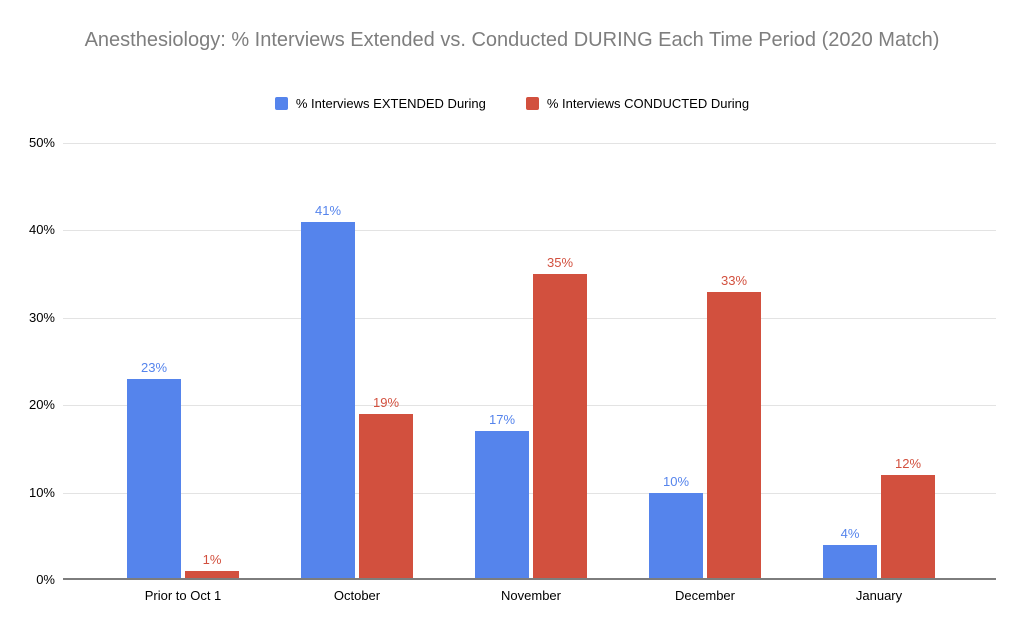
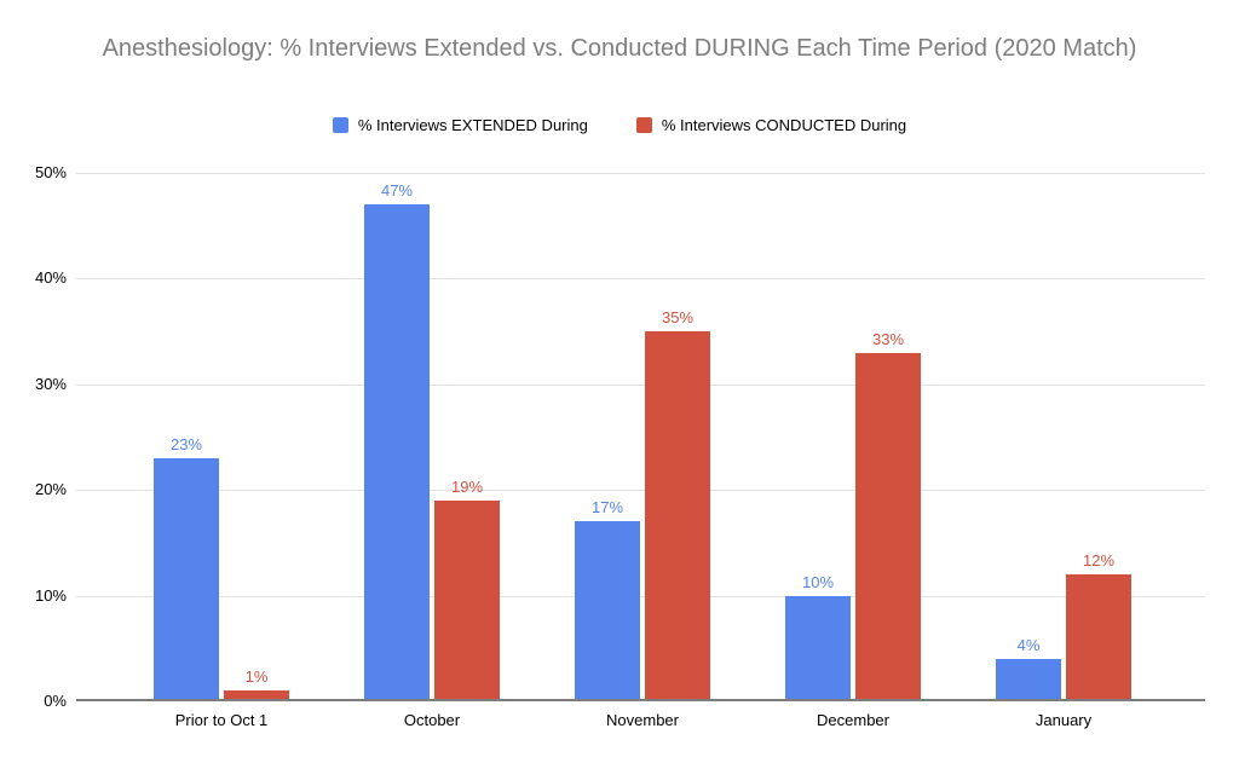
% Interviews EXTENDED During/October: 41% -> 47%
